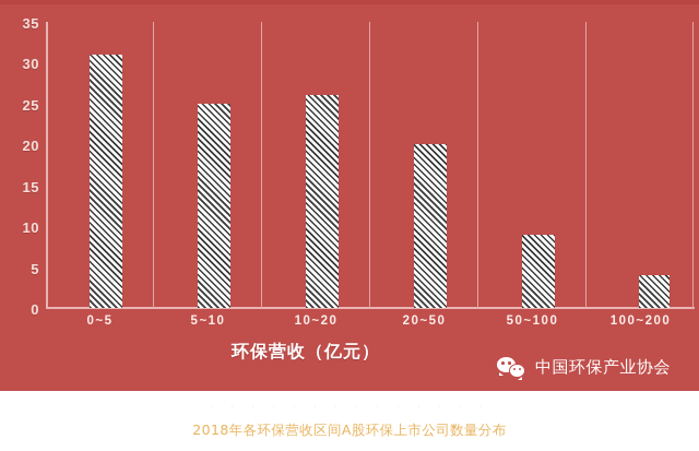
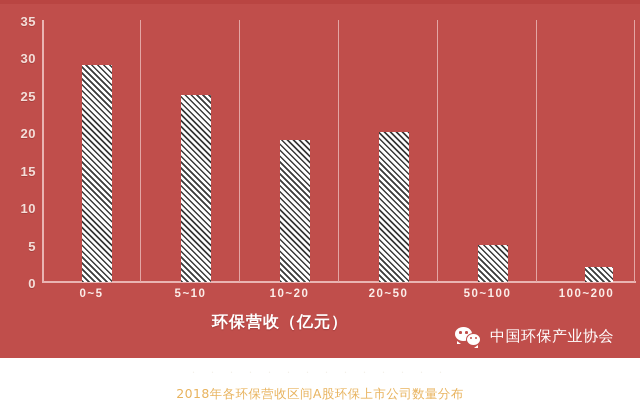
0~5: 31 -> 29
10~20: 26 -> 19
50~100: 9 -> 5
100~200: 4 -> 2
